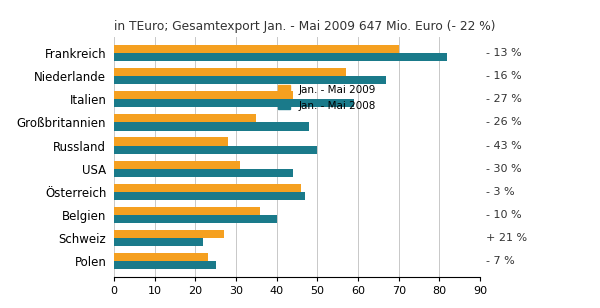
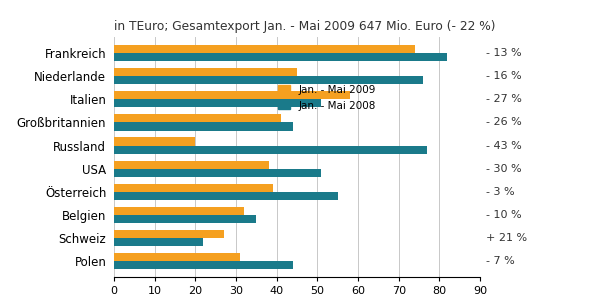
Jan. - Mai 2009/Frankreich: 70 -> 74
Jan. - Mai 2009/Niederlande: 57 -> 45
Jan. - Mai 2008/Niederlande: 67 -> 76
Jan. - Mai 2009/Italien: 44 -> 58
Jan. - Mai 2008/Italien: 59 -> 51
Jan. - Mai 2009/Großbritannien: 35 -> 41
Jan. - Mai 2008/Großbritannien: 48 -> 44
Jan. - Mai 2009/Russland: 28 -> 20
Jan. - Mai 2008/Russland: 50 -> 77
Jan. - Mai 2009/USA: 31 -> 38
Jan. - Mai 2008/USA: 44 -> 51
Jan. - Mai 2009/Österreich: 46 -> 39
Jan. - Mai 2008/Österreich: 47 -> 55
Jan. - Mai 2009/Belgien: 36 -> 32
Jan. - Mai 2008/Belgien: 40 -> 35
Jan. - Mai 2009/Polen: 23 -> 31
Jan. - Mai 2008/Polen: 25 -> 44
